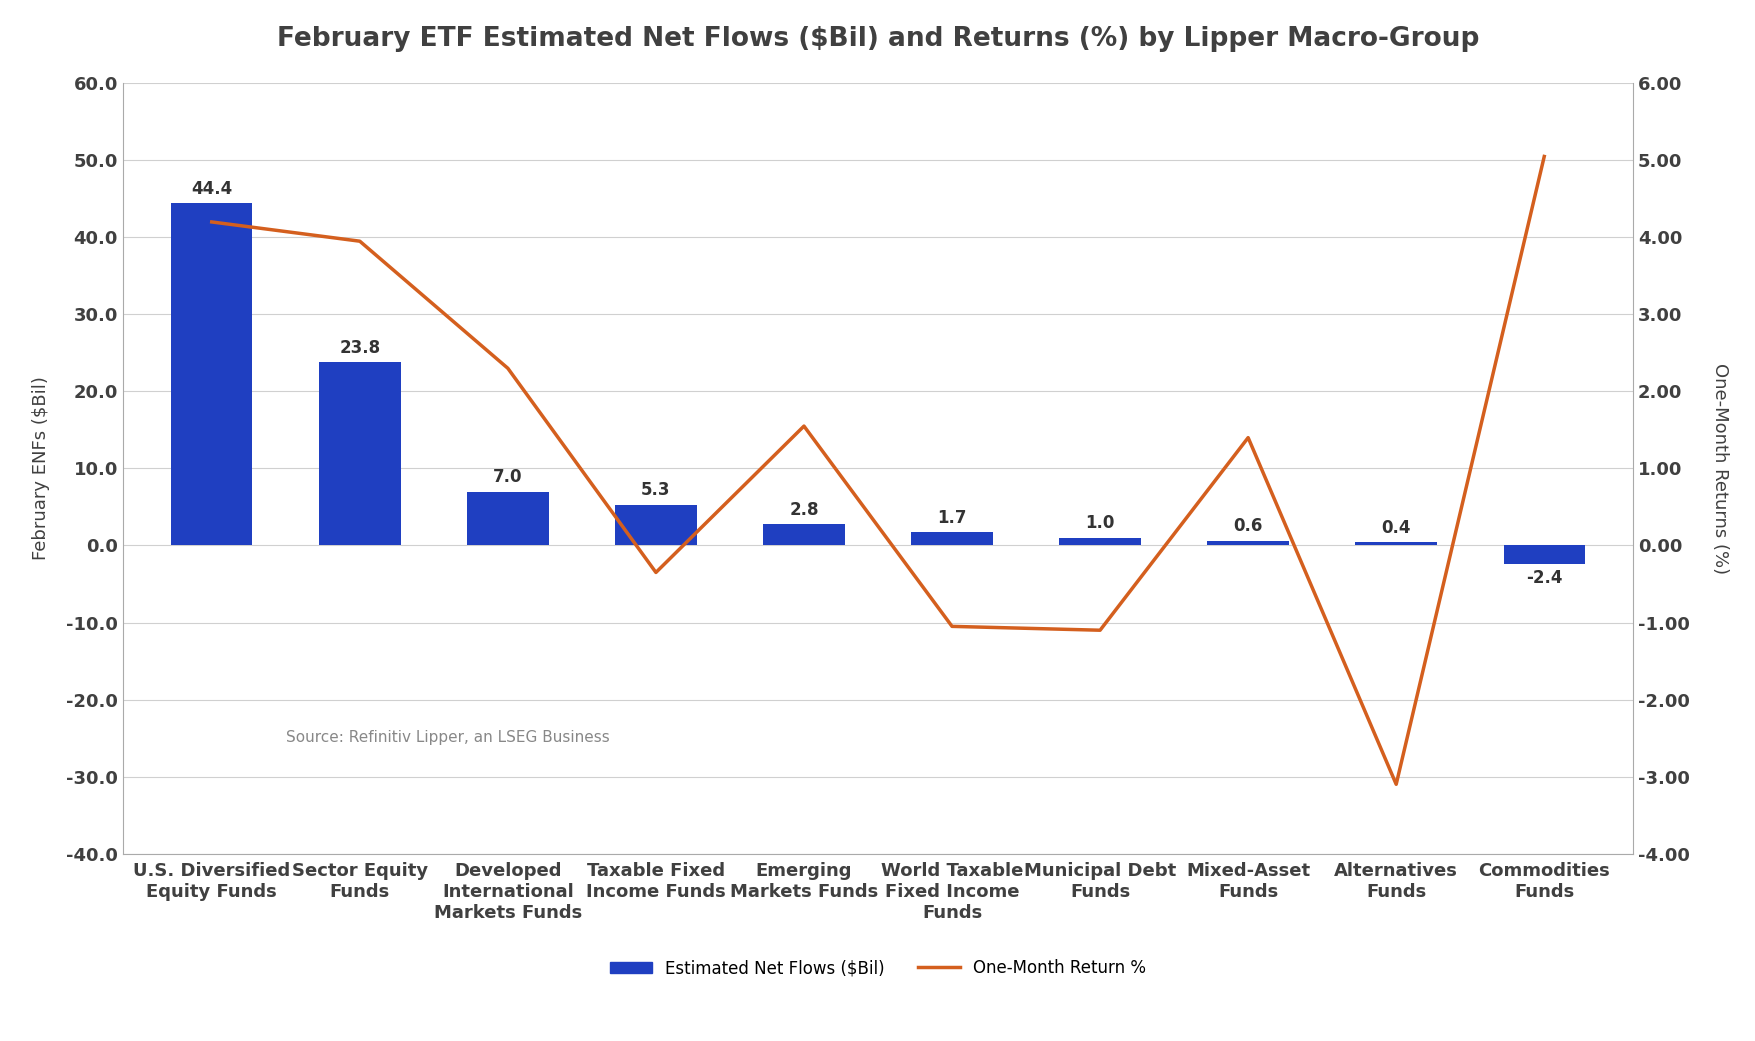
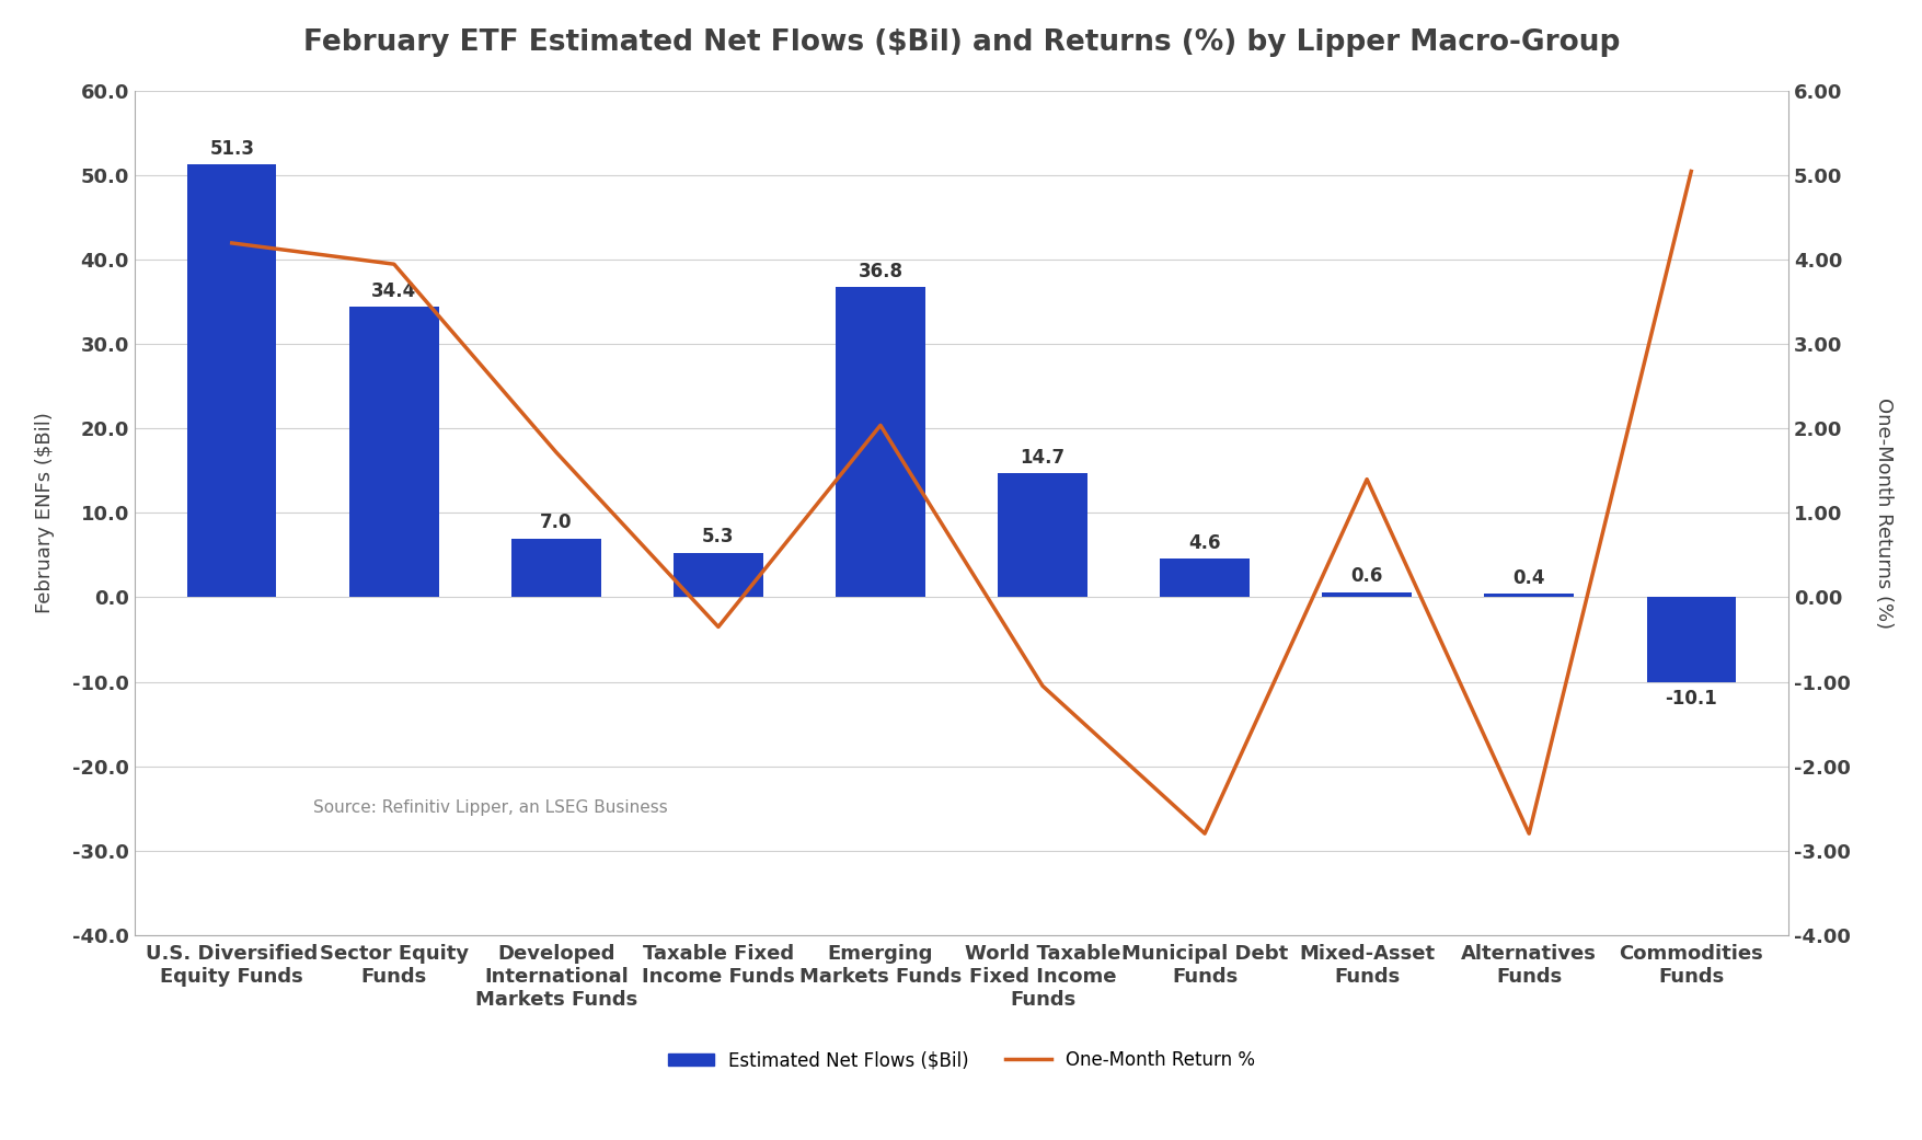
Estimated Net Flows ($Bil)/U.S. Diversified Equity Funds: 44.4 -> 51.3
Estimated Net Flows ($Bil)/Sector Equity Funds: 23.8 -> 34.4
One-Month Return %/Developed International Markets Funds: 2.30 -> 1.72
Estimated Net Flows ($Bil)/Emerging Markets Funds: 2.8 -> 36.8
One-Month Return %/Emerging Markets Funds: 1.55 -> 2.04
Estimated Net Flows ($Bil)/World Taxable Fixed Income Funds: 1.7 -> 14.7
Estimated Net Flows ($Bil)/Municipal Debt Funds: 1.0 -> 4.6
One-Month Return %/Municipal Debt Funds: -1.10 -> -2.80
One-Month Return %/Alternatives Funds: -3.10 -> -2.80
Estimated Net Flows ($Bil)/Commodities Funds: -2.4 -> -10.1
